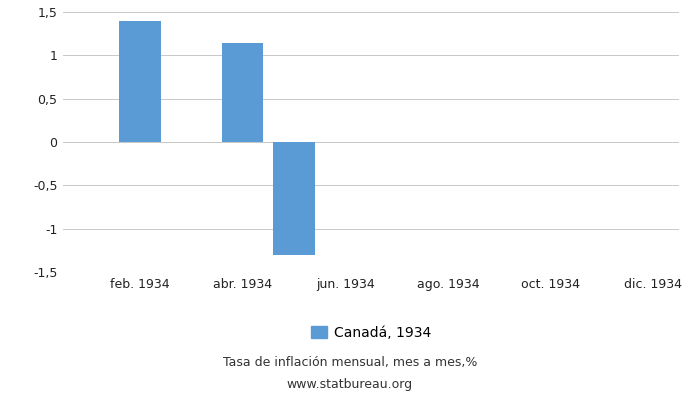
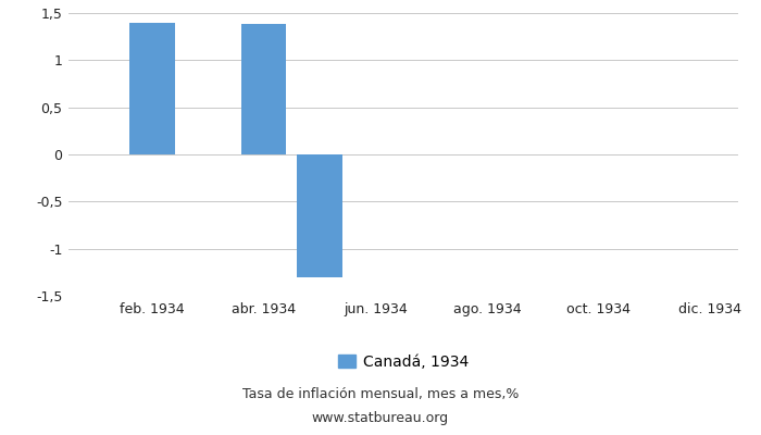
abr. 1934: 1,14 -> 1,38
